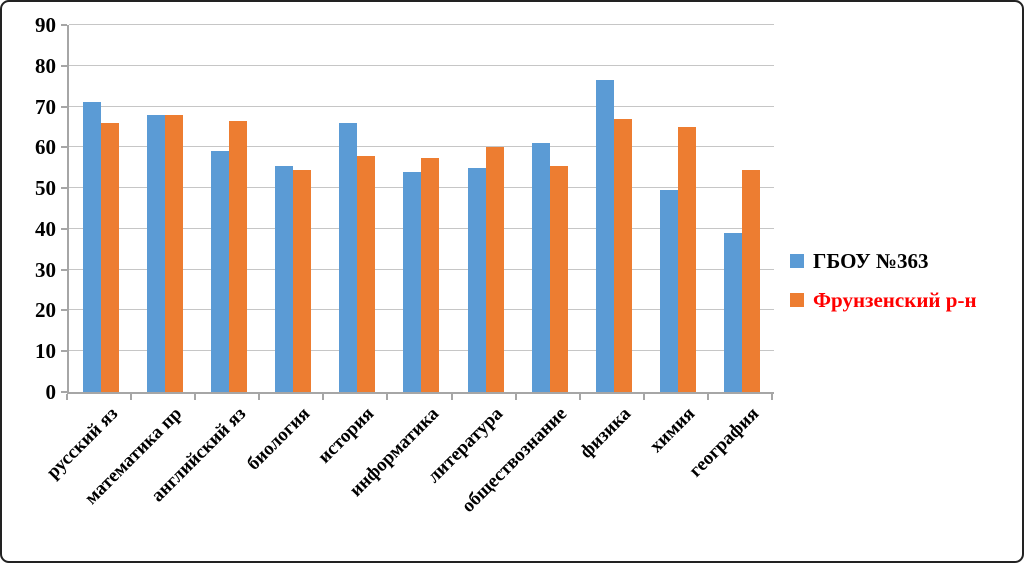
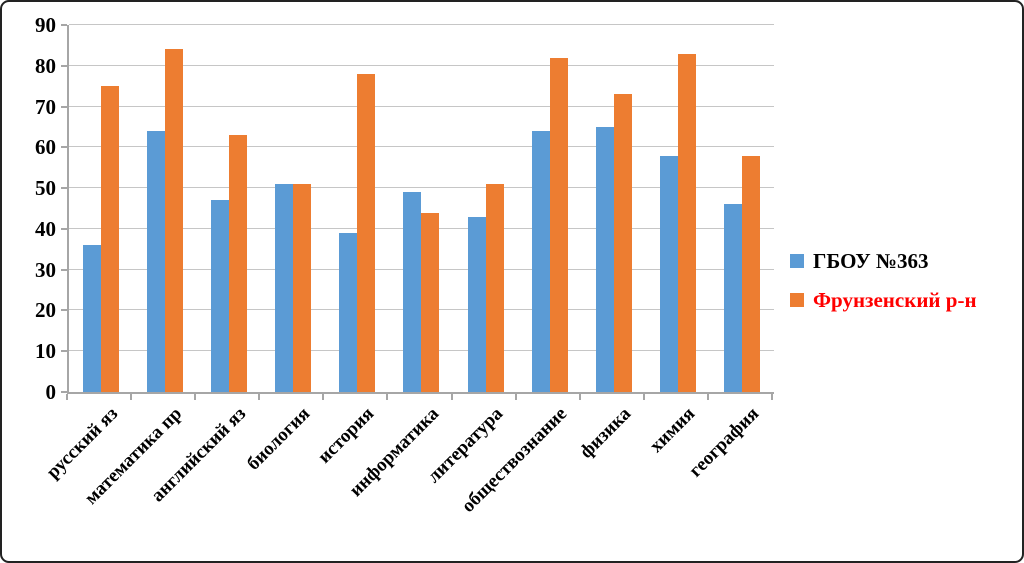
ГБОУ №363/русский яз: 71 -> 36
Фрунзенский р-н/русский яз: 66 -> 75
ГБОУ №363/математика пр: 68 -> 64
Фрунзенский р-н/математика пр: 68 -> 84
ГБОУ №363/английский яз: 59 -> 47
Фрунзенский р-н/английский яз: 66 -> 63
ГБОУ №363/биология: 56 -> 51
Фрунзенский р-н/биология: 54 -> 51
ГБОУ №363/история: 66 -> 39
Фрунзенский р-н/история: 58 -> 78
ГБОУ №363/информатика: 54 -> 49
Фрунзенский р-н/информатика: 58 -> 44
ГБОУ №363/литература: 55 -> 43
Фрунзенский р-н/литература: 60 -> 51
ГБОУ №363/обществознание: 61 -> 64
Фрунзенский р-н/обществознание: 56 -> 82
ГБОУ №363/физика: 76 -> 65
Фрунзенский р-н/физика: 67 -> 73
ГБОУ №363/химия: 50 -> 58
Фрунзенский р-н/химия: 65 -> 83
ГБОУ №363/география: 39 -> 46
Фрунзенский р-н/география: 54 -> 58
